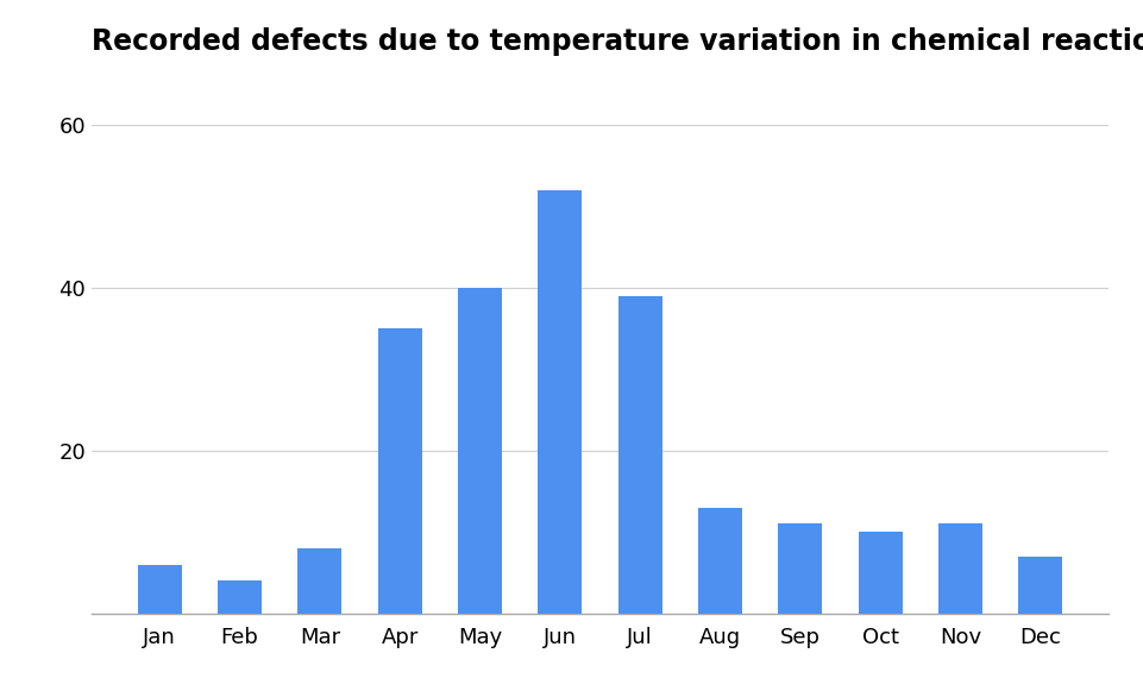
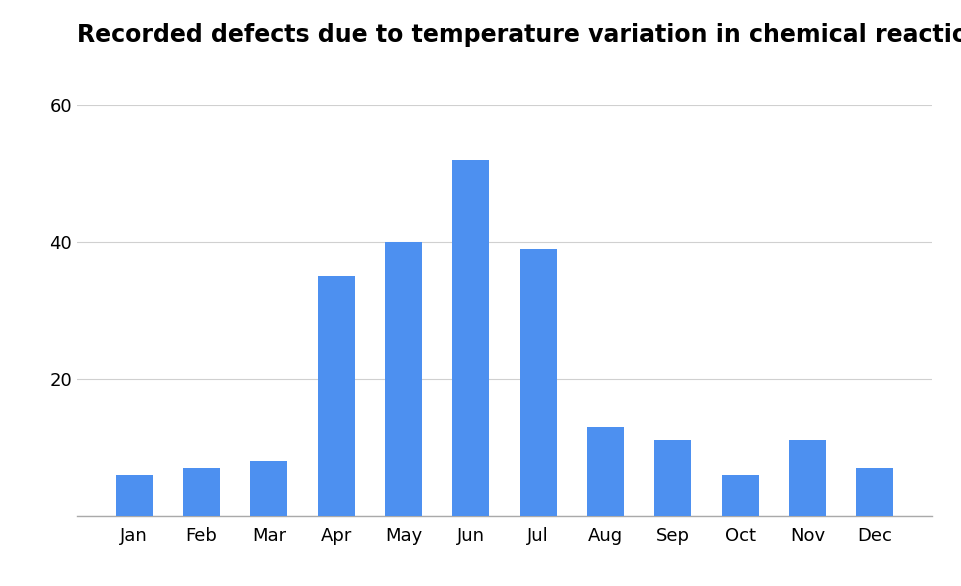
Feb: 4 -> 7
Oct: 10 -> 6
